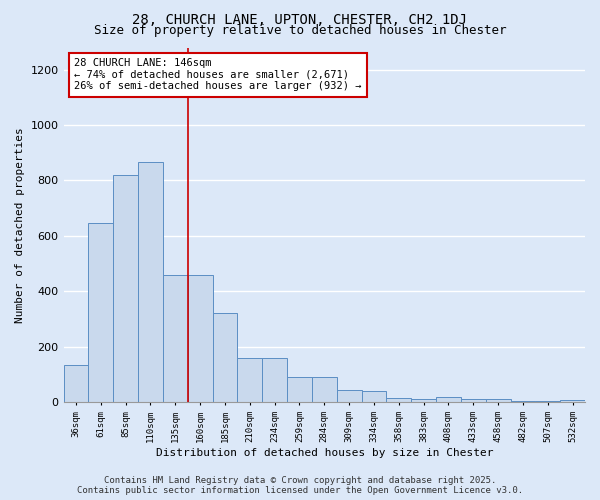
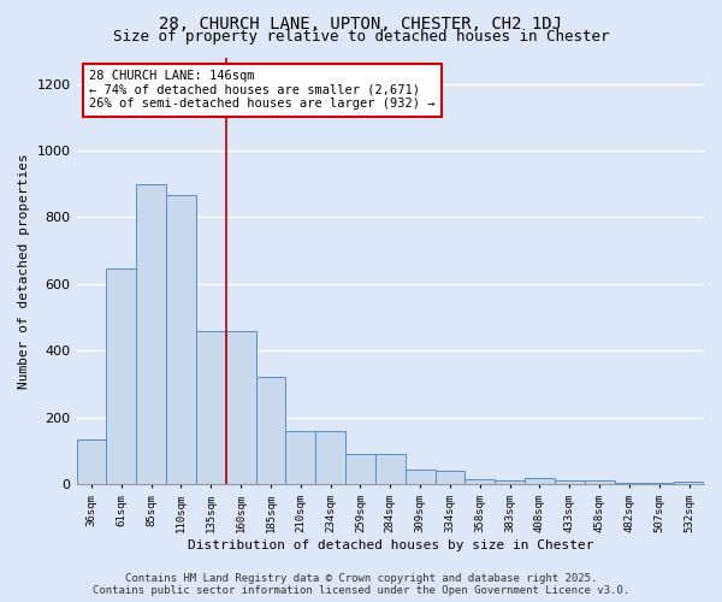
85sqm: 820 -> 900
